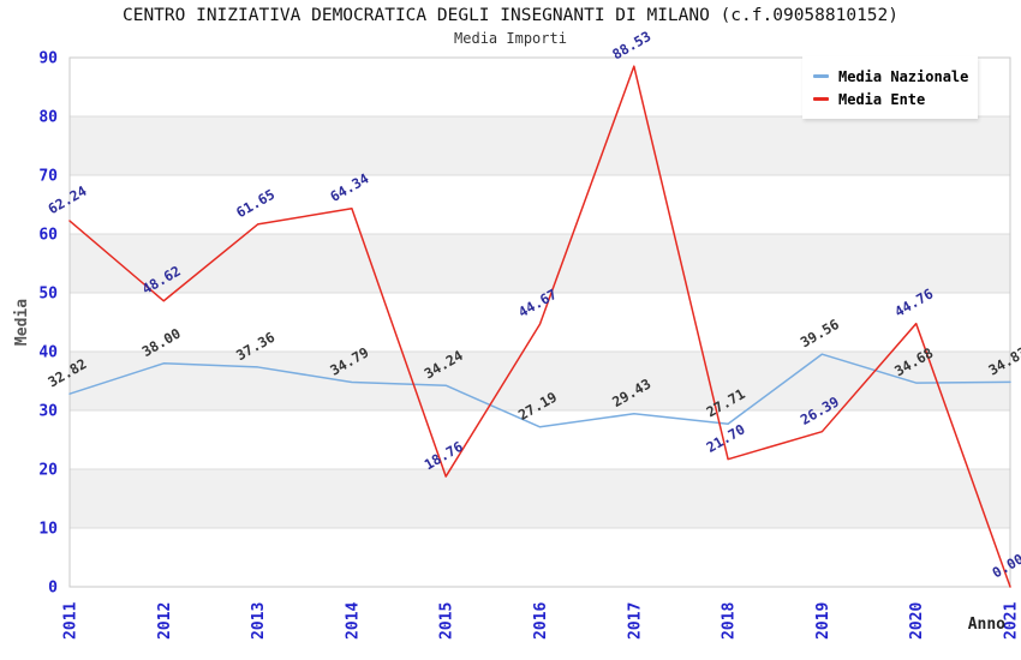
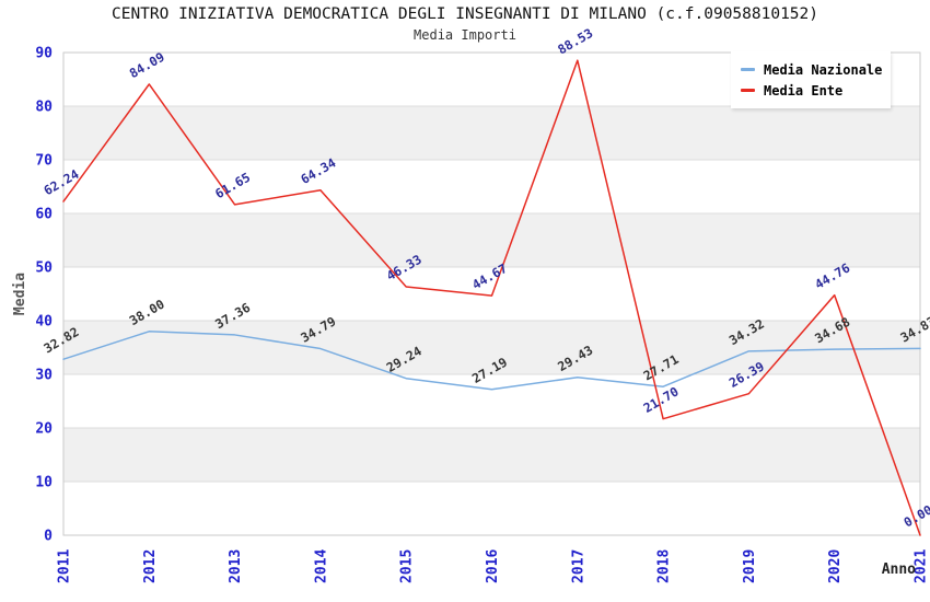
Media Ente/2012: 48.62 -> 84.09
Media Nazionale/2015: 34.24 -> 29.24
Media Ente/2015: 18.76 -> 46.33
Media Nazionale/2019: 39.56 -> 34.32
